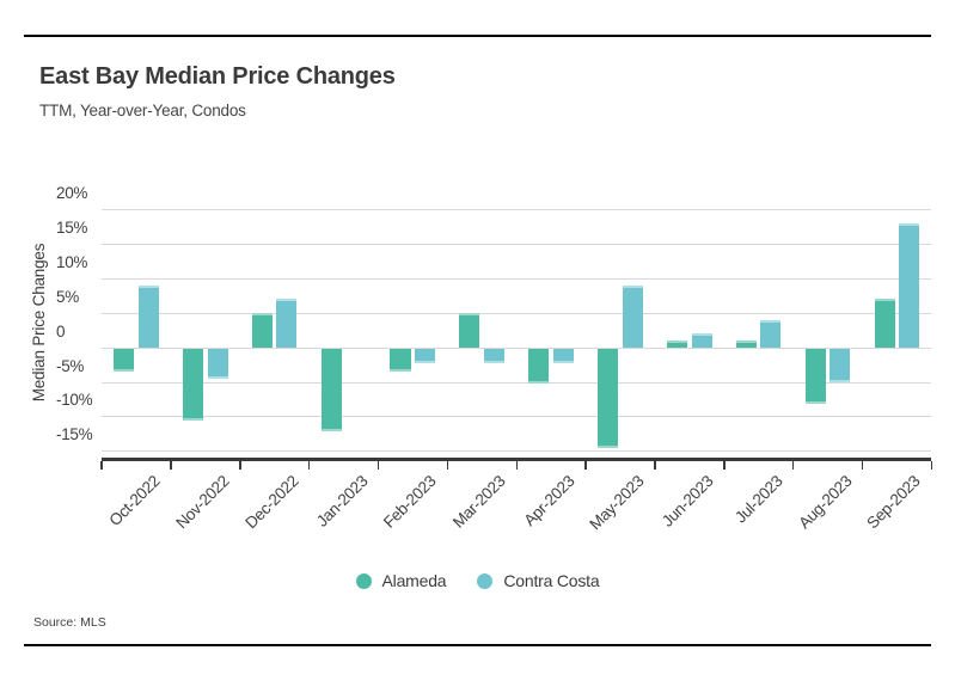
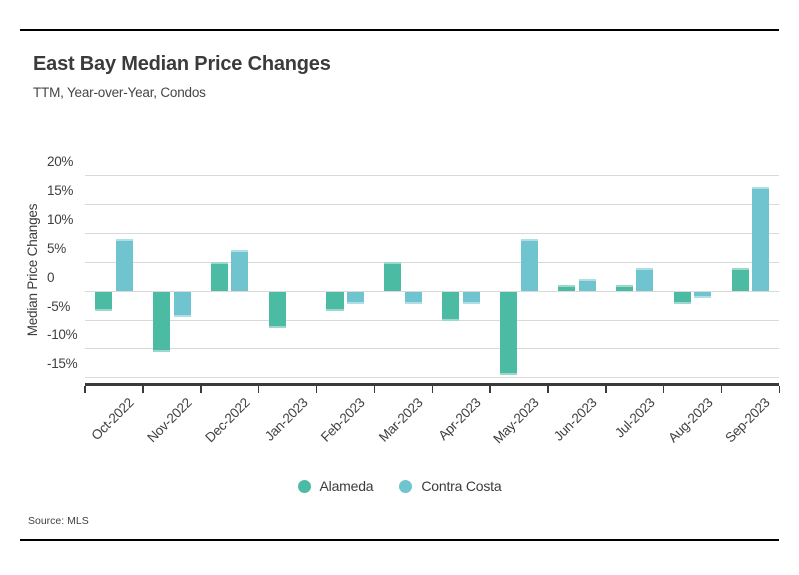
Alameda/Jan-2023: -12% -> -6%
Alameda/Aug-2023: -8% -> -2%
Contra Costa/Aug-2023: -5% -> -1%
Alameda/Sep-2023: 7% -> 4%
